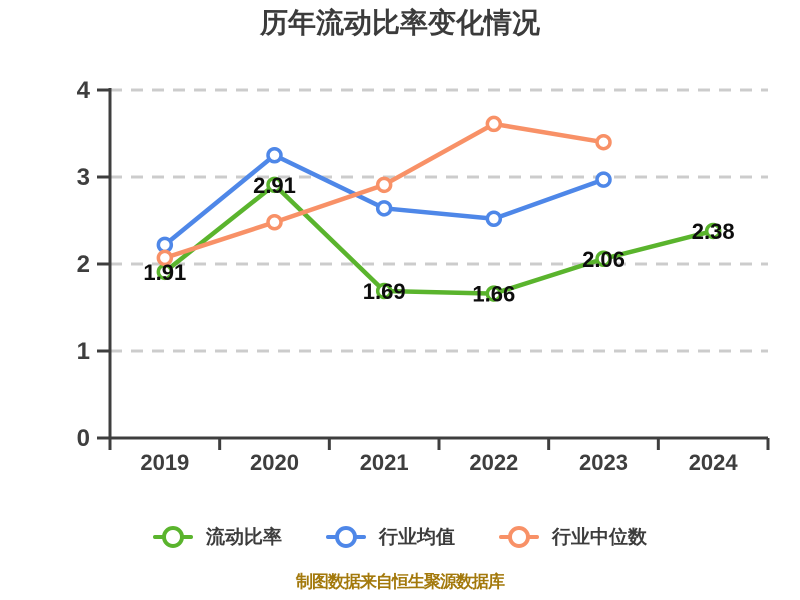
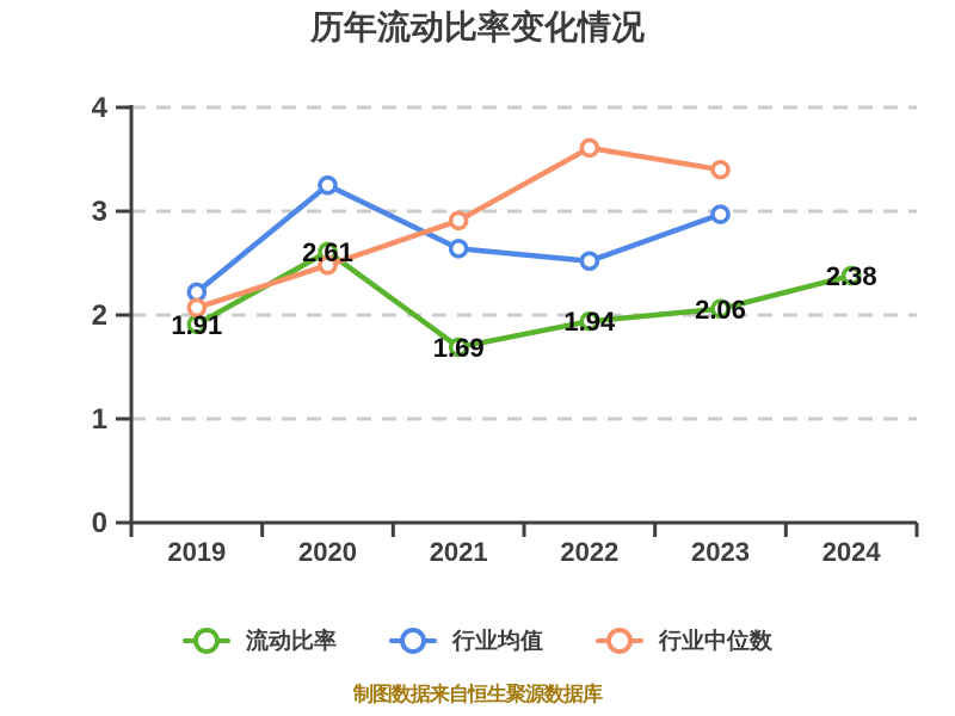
流动比率/2020: 2.91 -> 2.61
流动比率/2022: 1.66 -> 1.94
